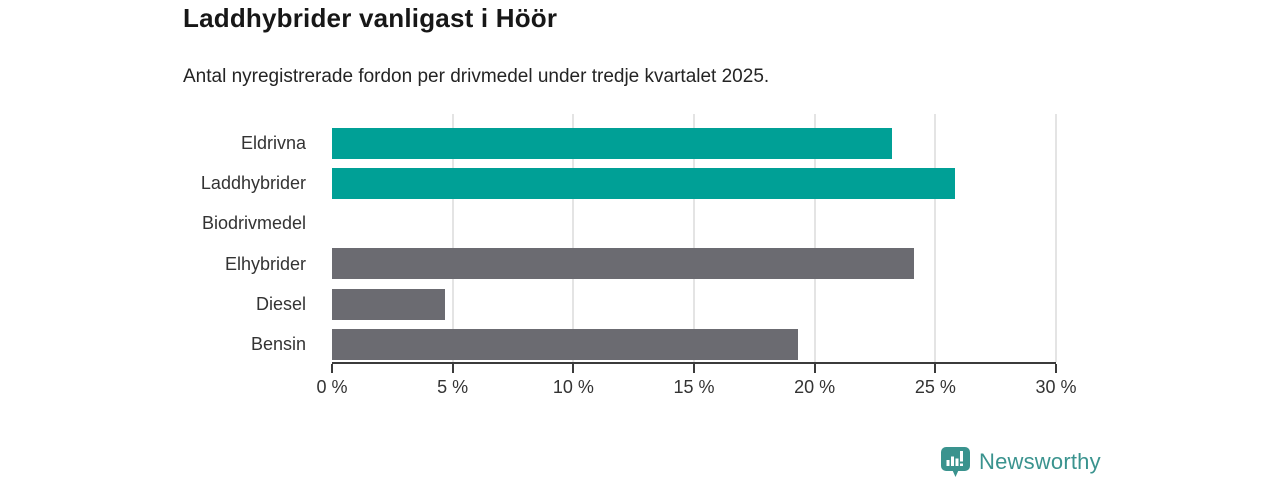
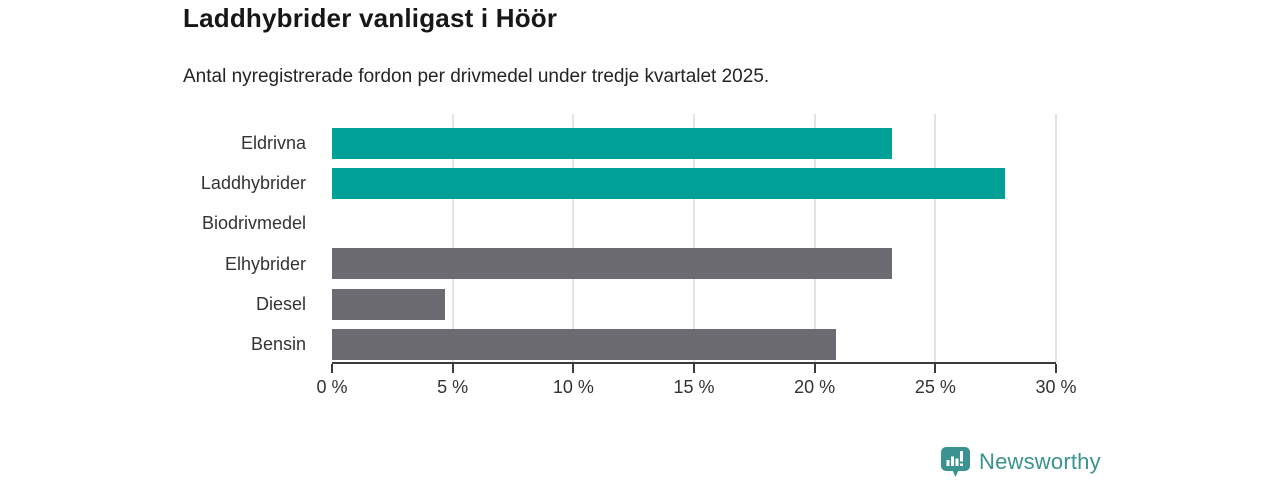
Laddhybrider: 25.8% -> 27.9%
Elhybrider: 24.1% -> 23.2%
Bensin: 19.3% -> 20.9%
